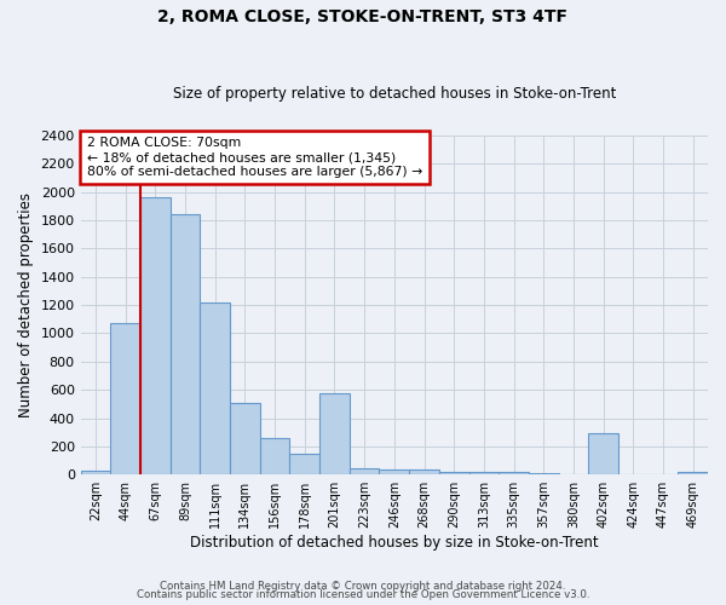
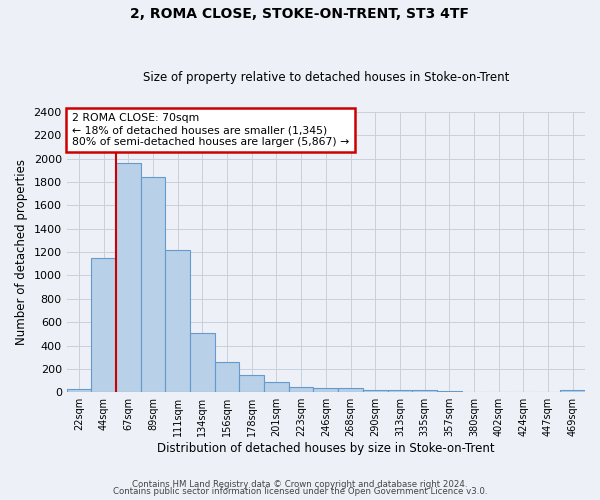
44sqm: 1070 -> 1150
201sqm: 580 -> 80
402sqm: 290 -> 0
